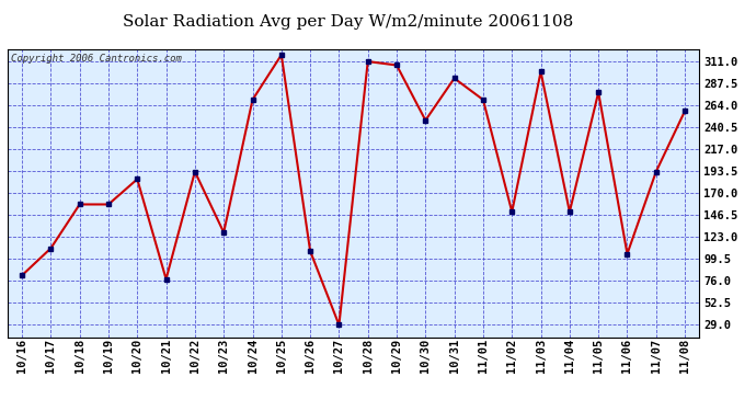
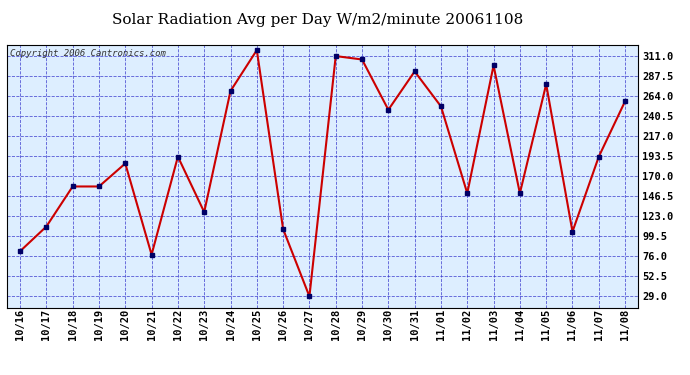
11/01: 270 -> 252
